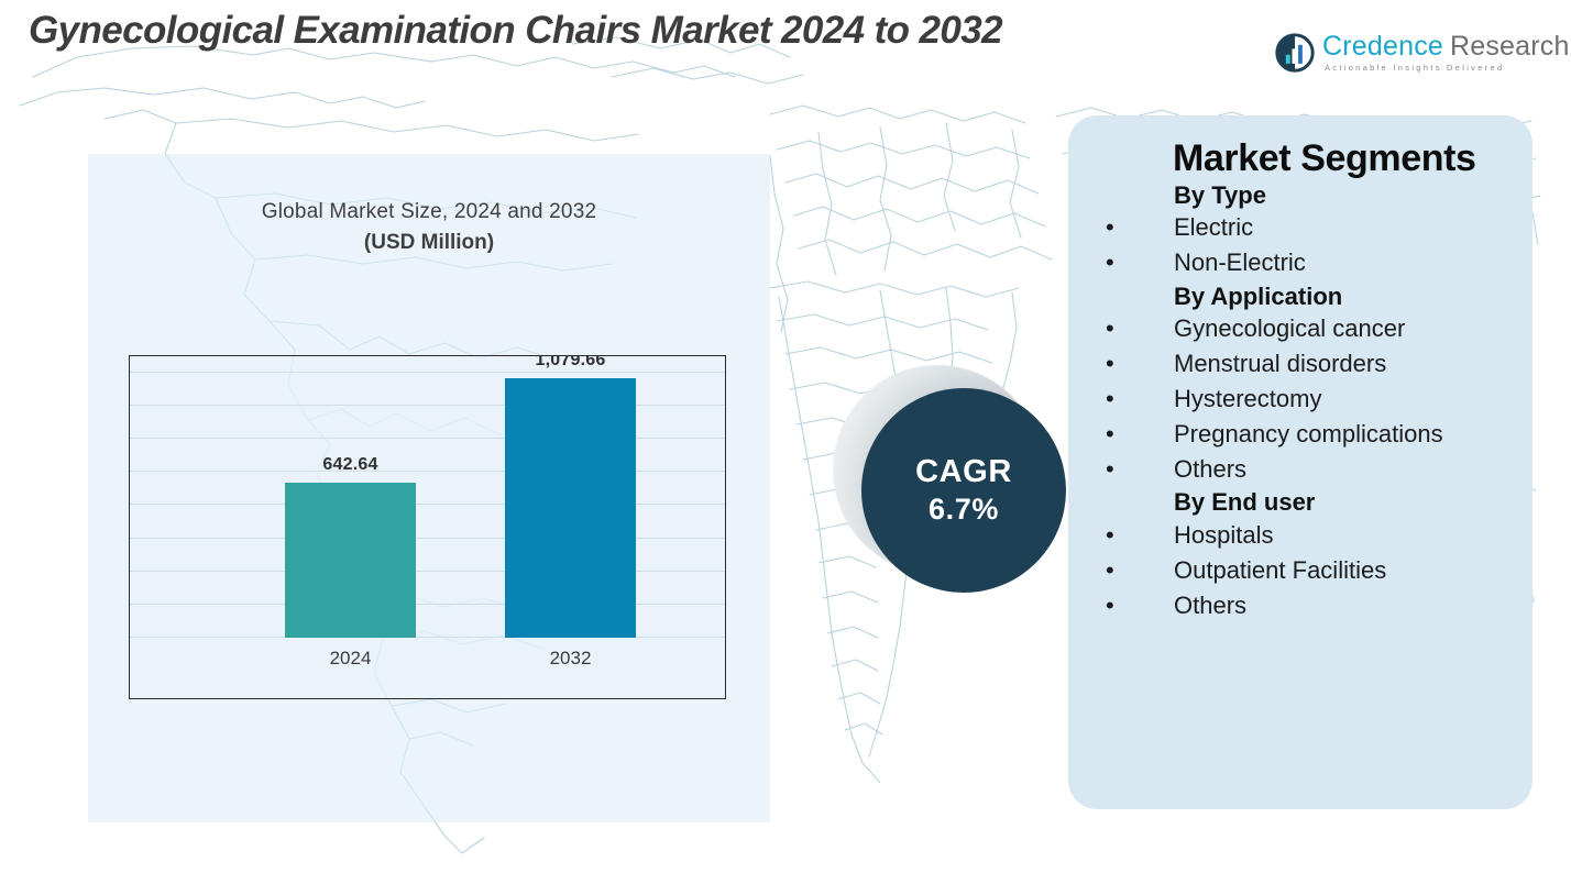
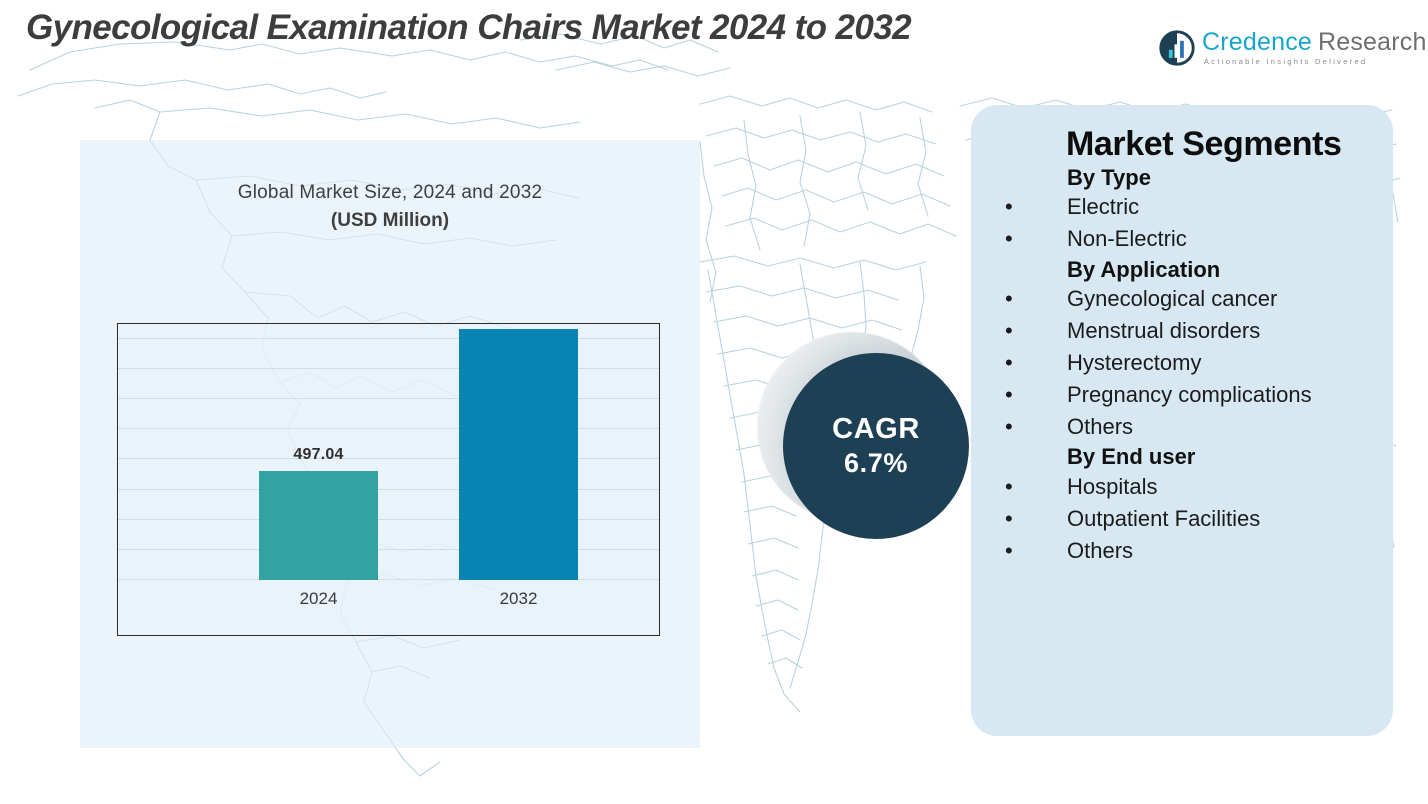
2024: 642.64 -> 497.04
2032: 1,079.66 -> 1,146.40
